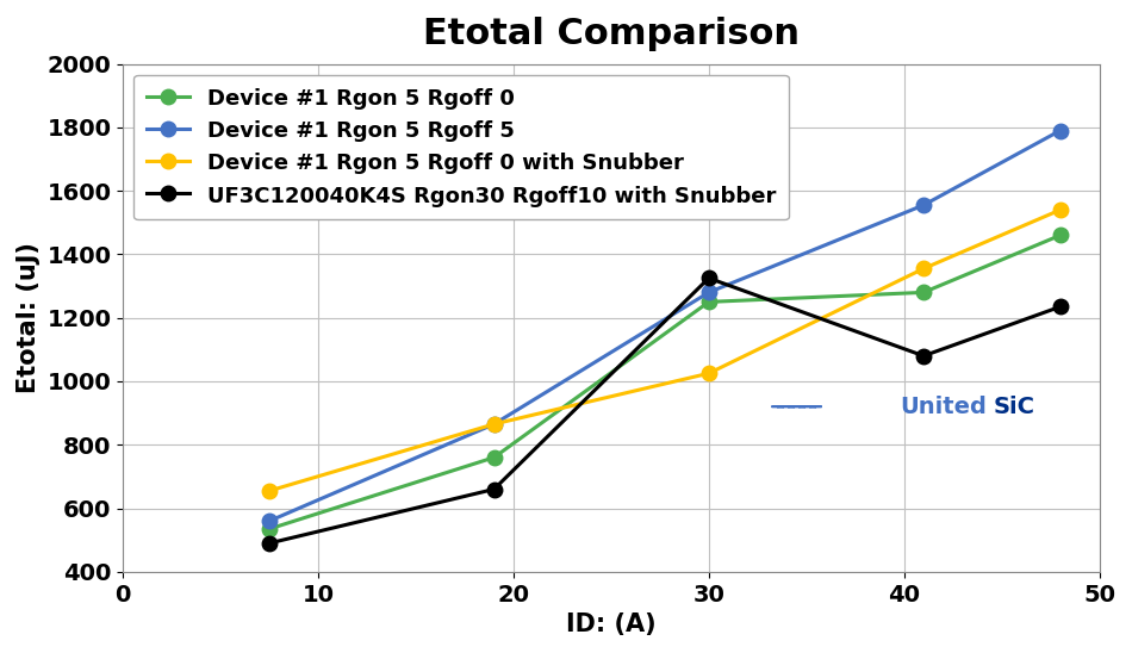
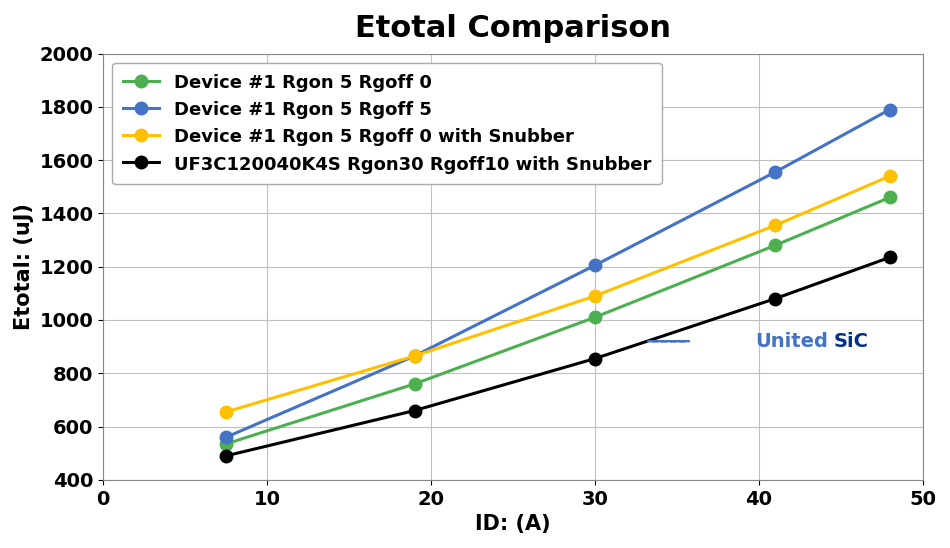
Device #1 Rgon 5 Rgoff 0/30: 1250 -> 1010
Device #1 Rgon 5 Rgoff 5/30: 1280 -> 1205
Device #1 Rgon 5 Rgoff 0 with Snubber/30: 1025 -> 1090
UF3C120040K4S Rgon30 Rgoff10 with Snubber/30: 1325 -> 855
